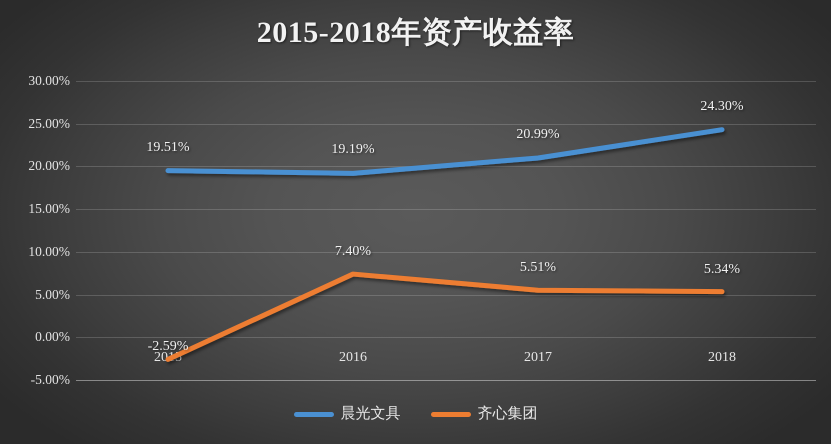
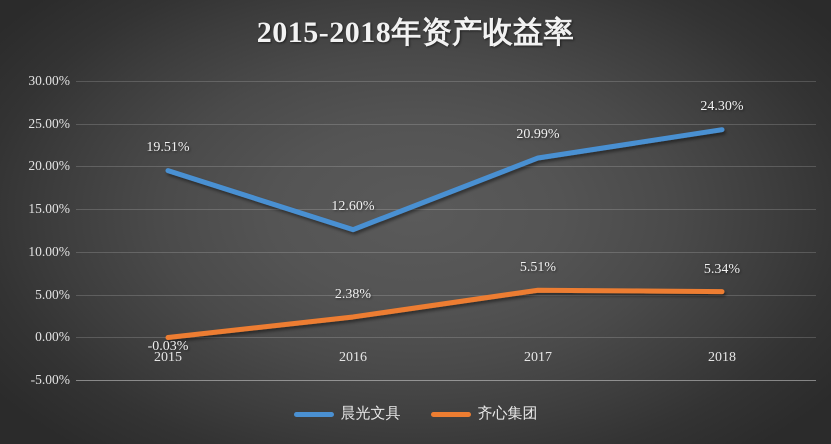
齐心集团/2015: -2.59% -> -0.03%
晨光文具/2016: 19.19% -> 12.60%
齐心集团/2016: 7.40% -> 2.38%
